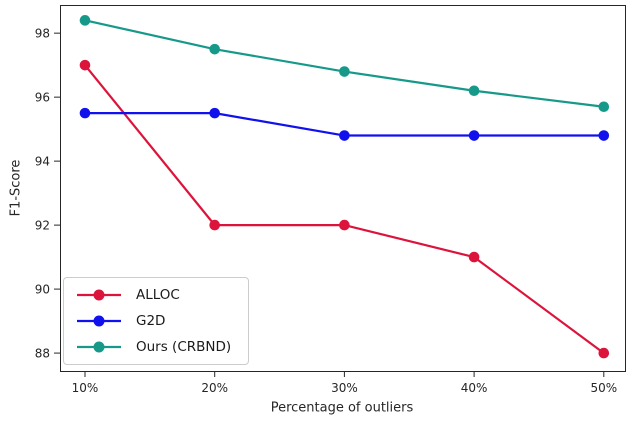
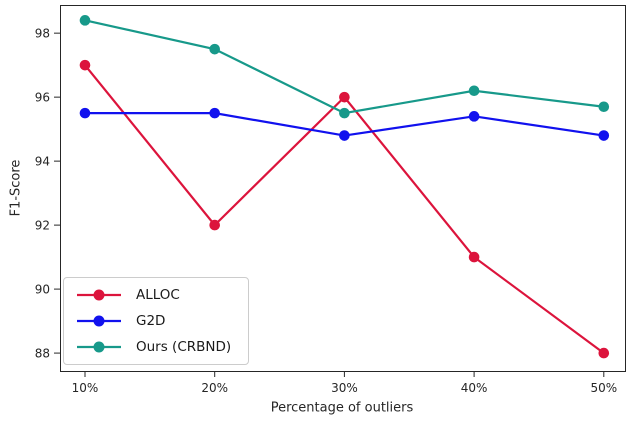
ALLOC/30%: 92 -> 96
Ours (CRBND)/30%: 96.8 -> 95.5
G2D/40%: 94.8 -> 95.4
